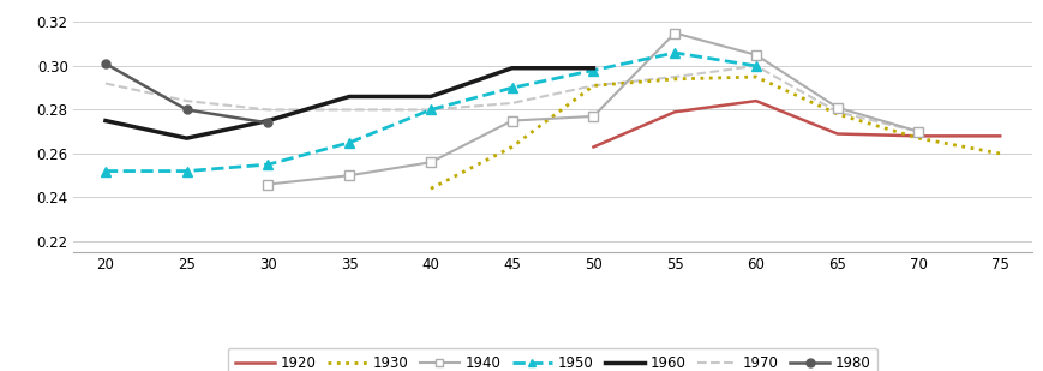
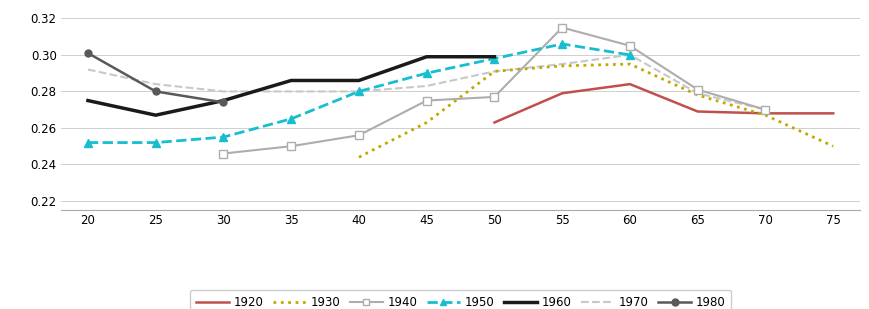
1930/75: 0.260 -> 0.250
